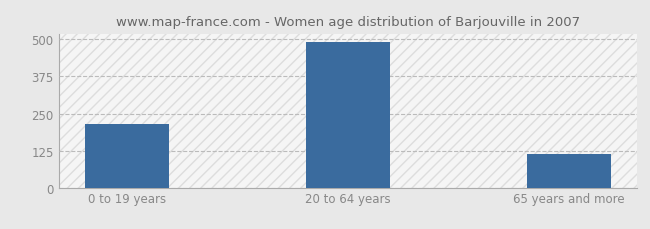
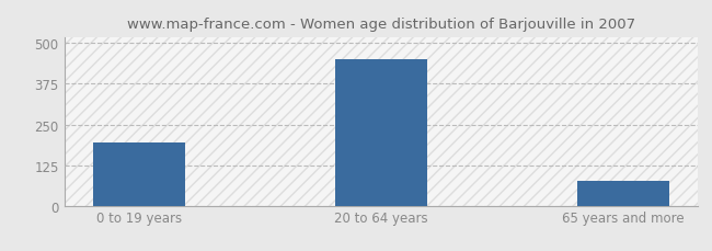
0 to 19 years: 213 -> 195
20 to 64 years: 490 -> 450
65 years and more: 113 -> 75
